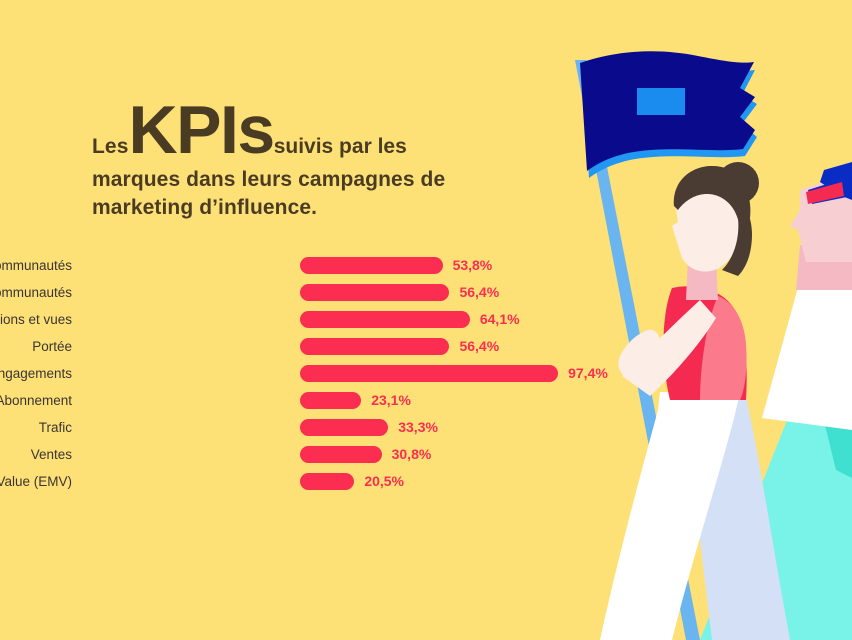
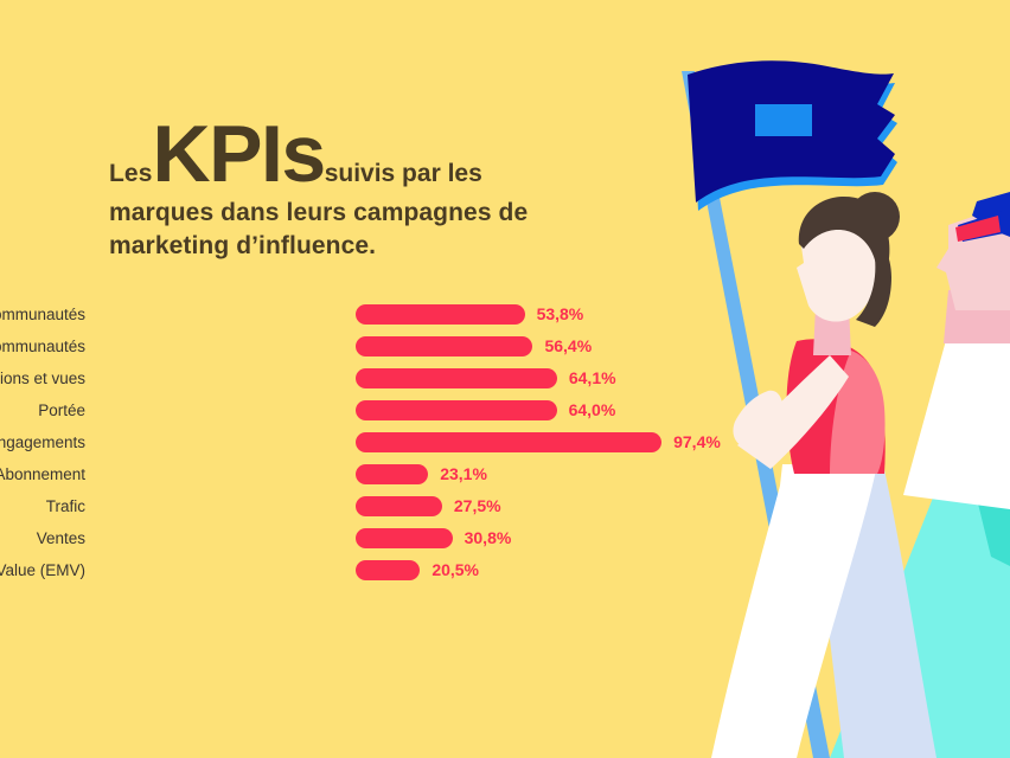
Portée: 56,4% -> 64,0%
Trafic: 33,3% -> 27,5%
